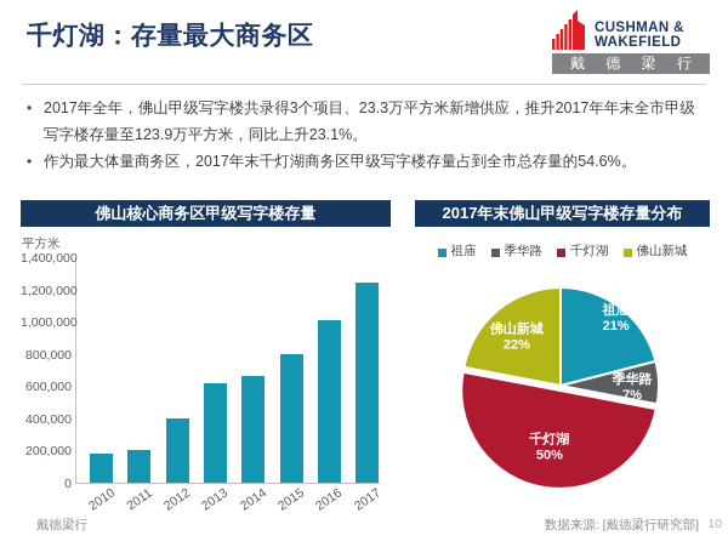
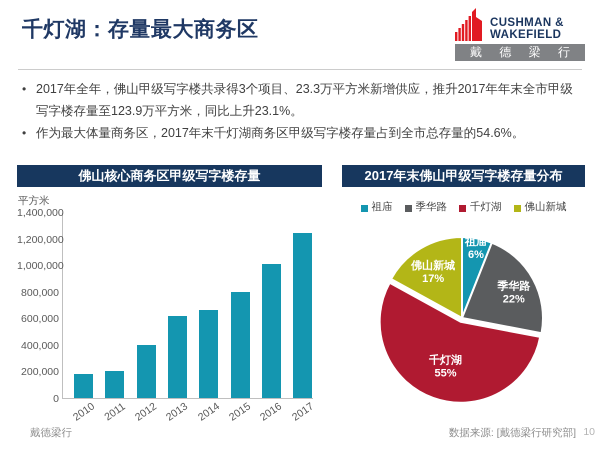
2017年末佛山甲级写字楼存量分布/祖庙: 21% -> 6%
2017年末佛山甲级写字楼存量分布/季华路: 7% -> 22%
2017年末佛山甲级写字楼存量分布/千灯湖: 50% -> 55%
2017年末佛山甲级写字楼存量分布/佛山新城: 22% -> 17%
